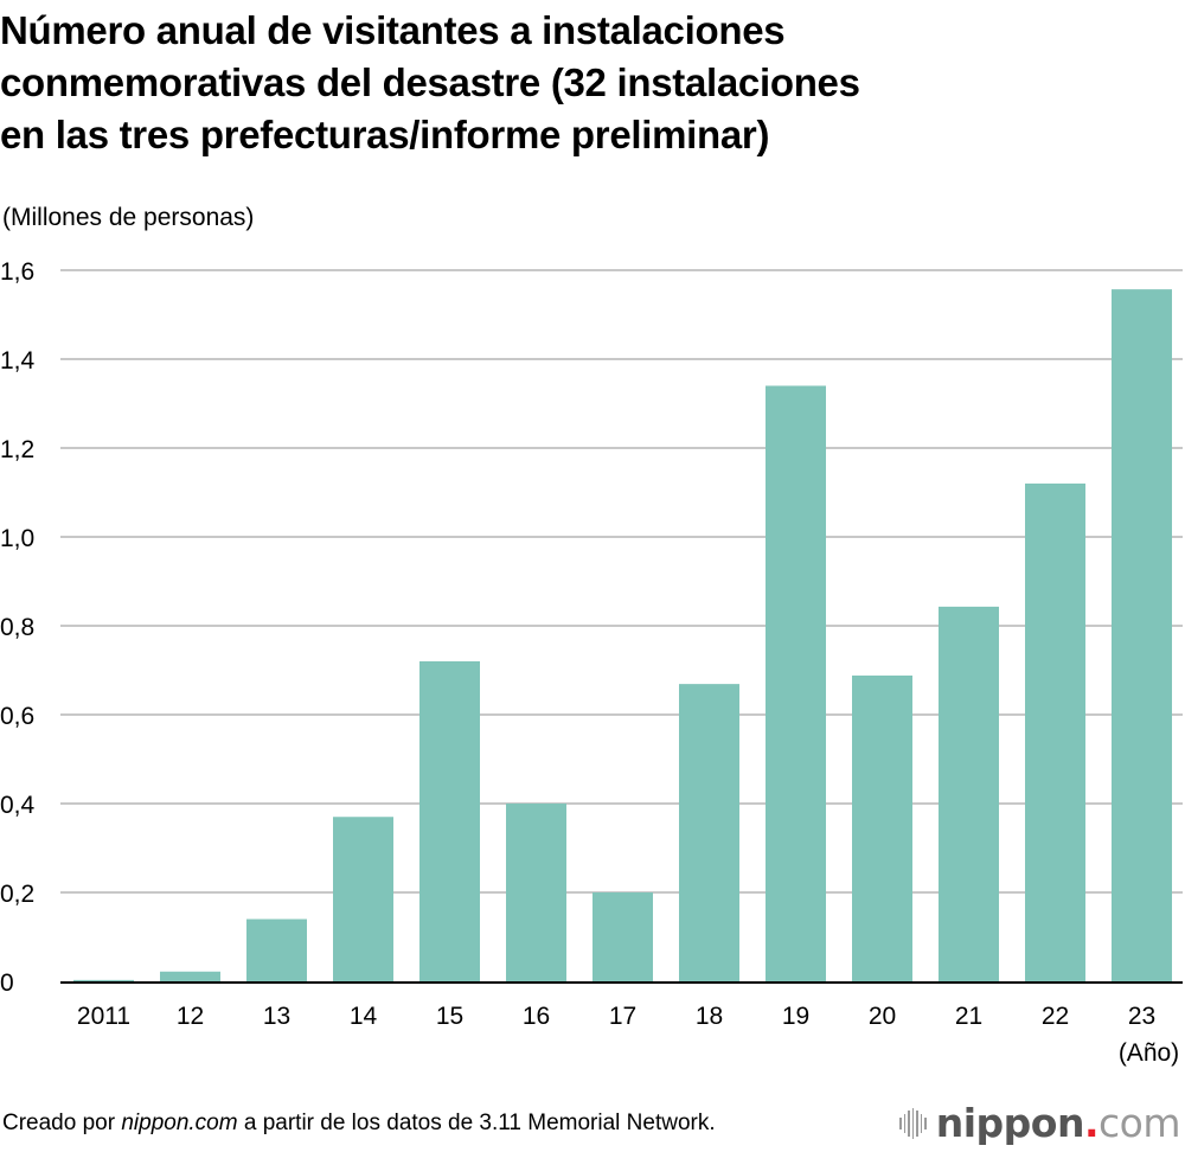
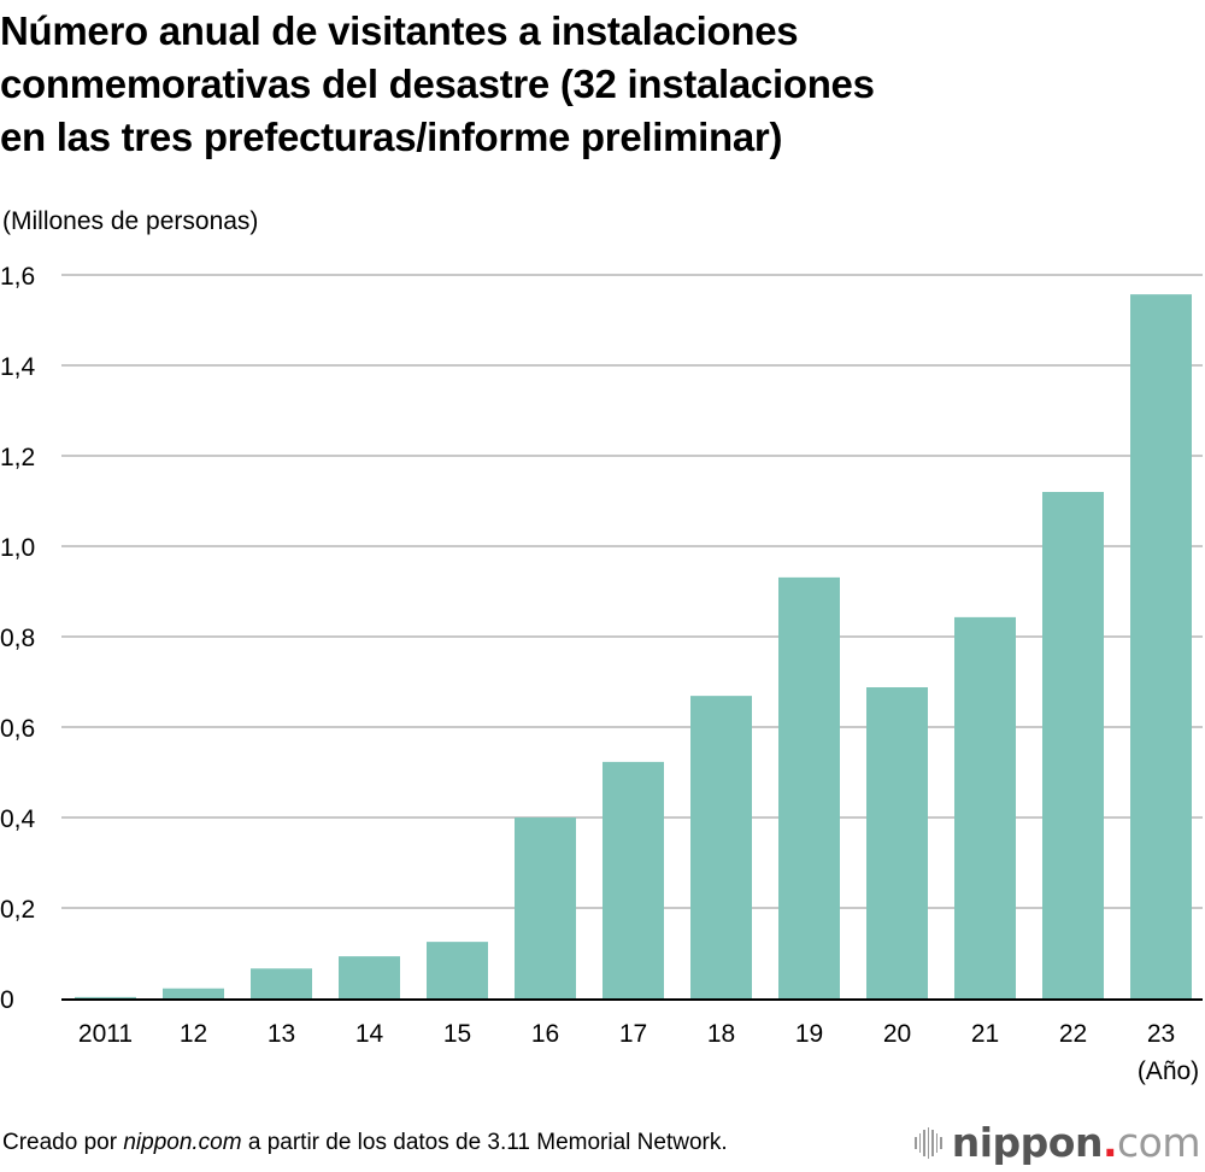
13: 0,14 -> 0,07
14: 0,37 -> 0,09
15: 0,72 -> 0,12
17: 0,20 -> 0,52
19: 1,34 -> 0,93
